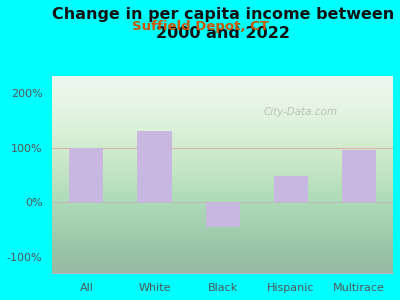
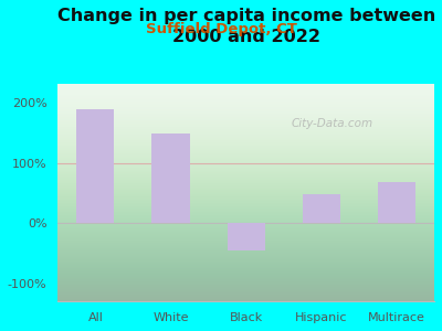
All: 100% -> 188%
White: 130% -> 148%
Multirace: 95% -> 68%
